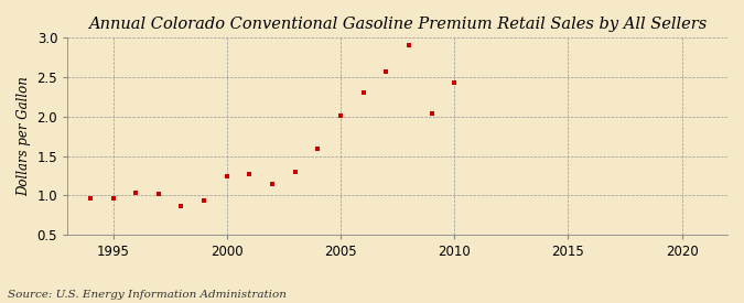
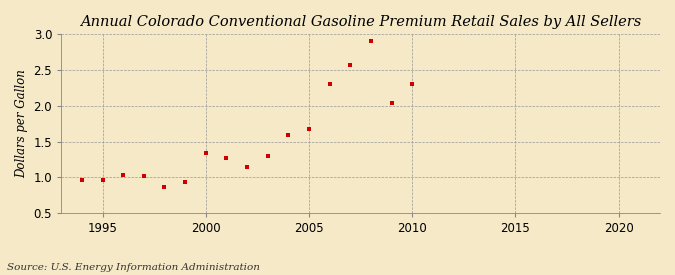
2000: 1.25 -> 1.34
2005: 2.01 -> 1.68
2010: 2.43 -> 2.30
